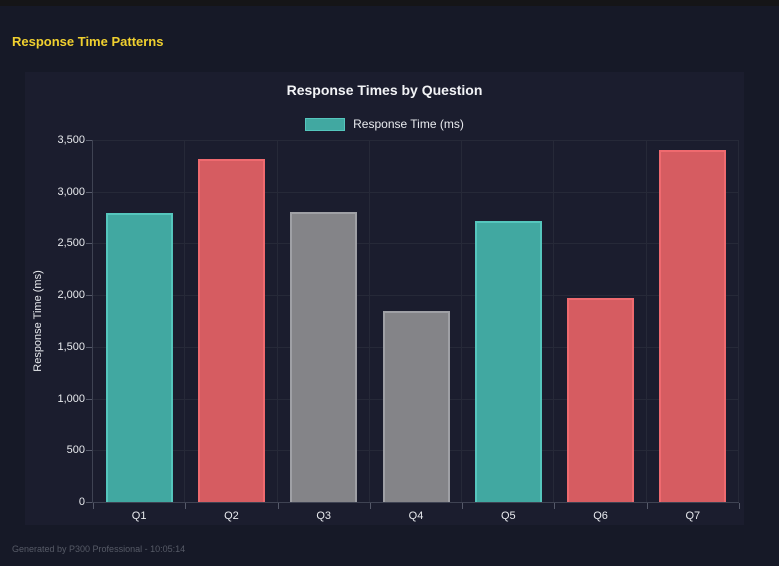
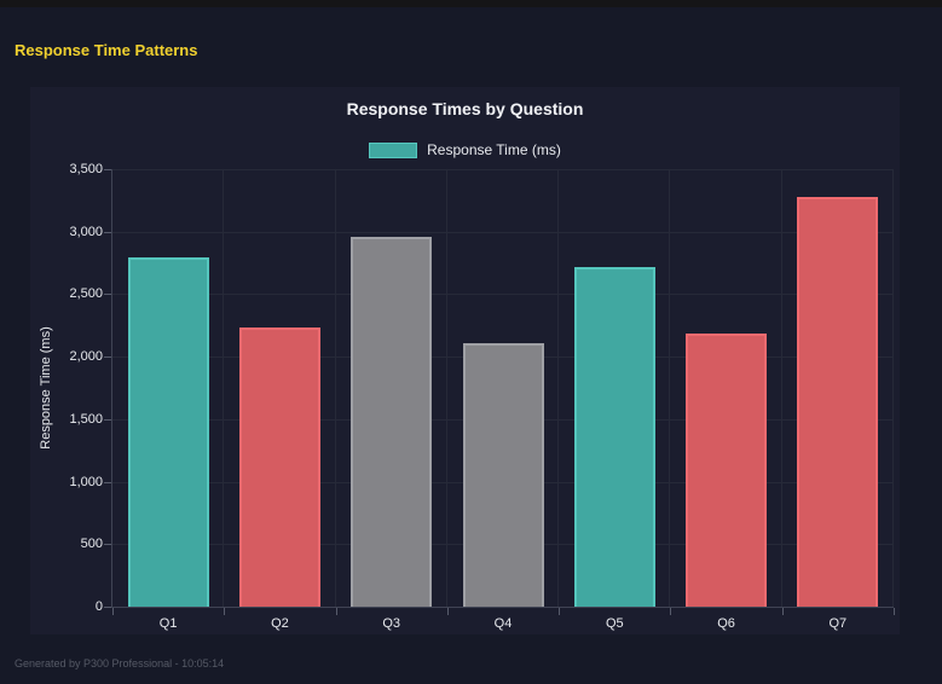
Q2: 3320 -> 2230
Q3: 2800 -> 2960
Q4: 1850 -> 2110
Q6: 1970 -> 2190
Q7: 3400 -> 3280
